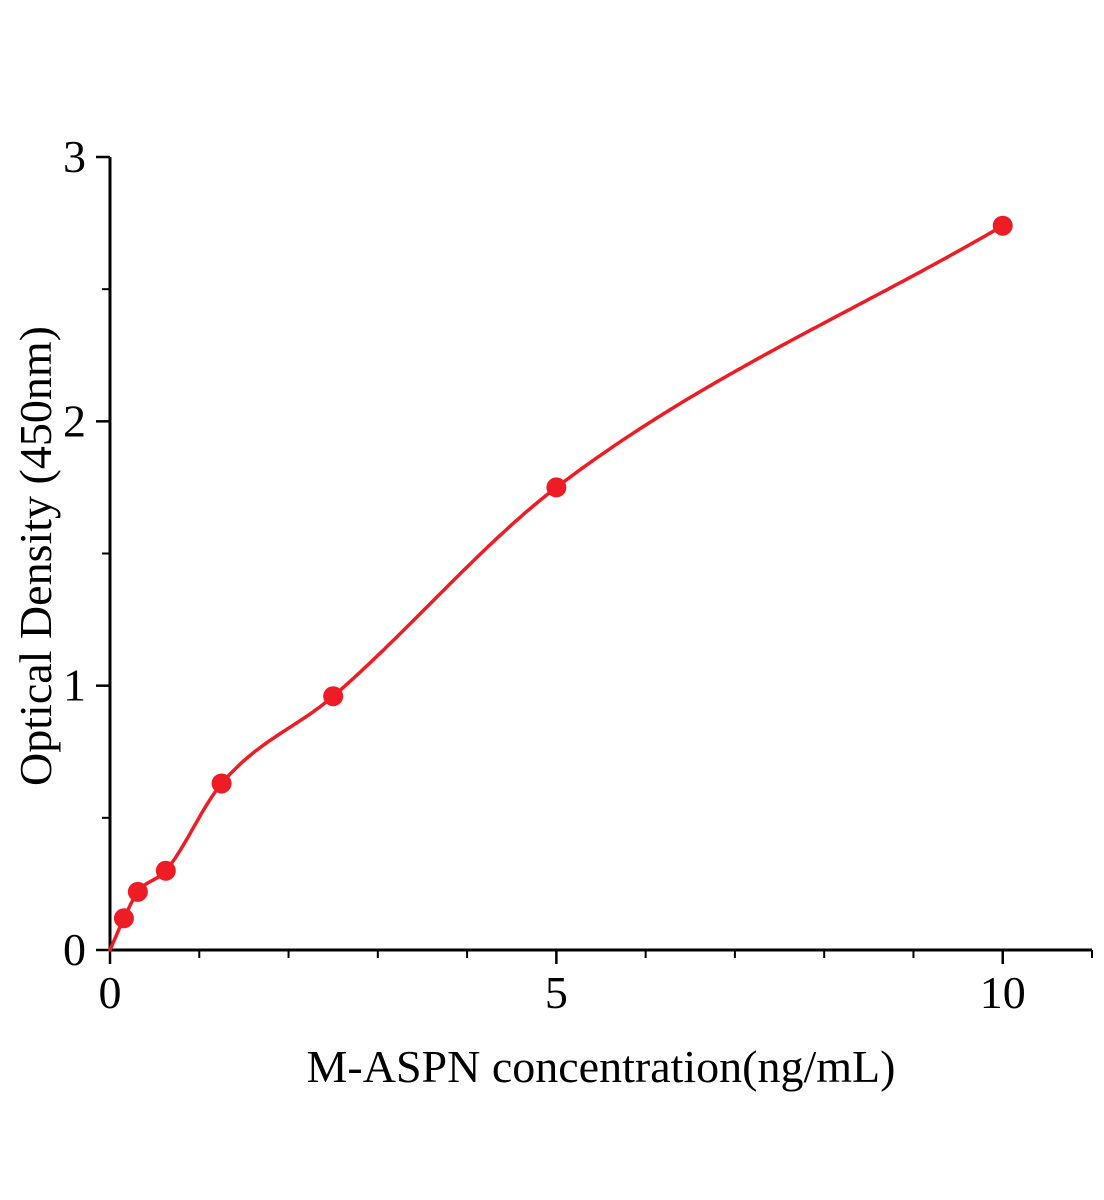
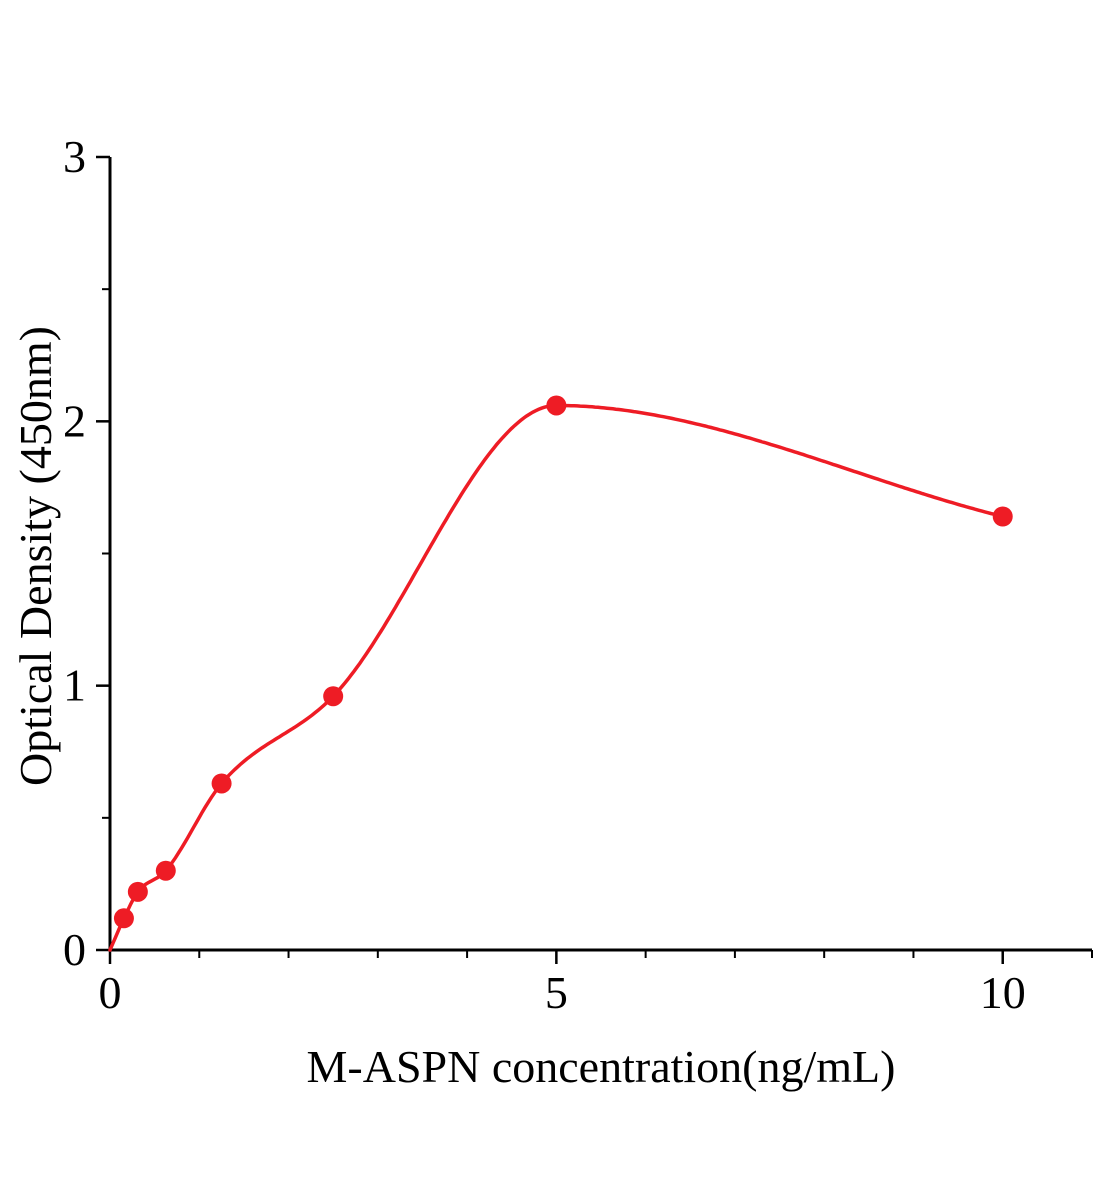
5: 1.75 -> 2.06
10: 2.74 -> 1.64
